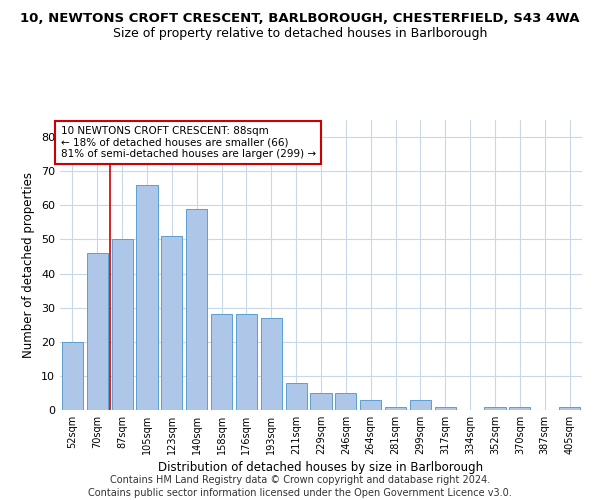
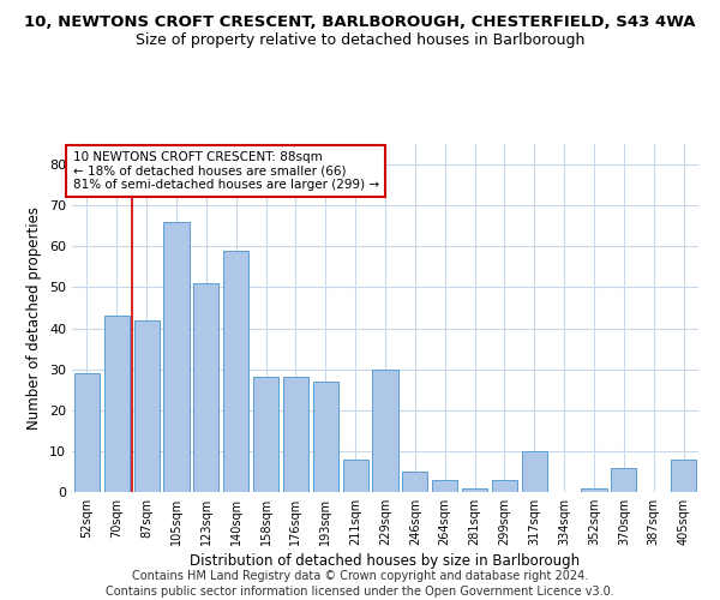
52sqm: 20 -> 29
70sqm: 46 -> 43
87sqm: 50 -> 42
229sqm: 5 -> 30
317sqm: 1 -> 10
370sqm: 1 -> 6
405sqm: 1 -> 8
